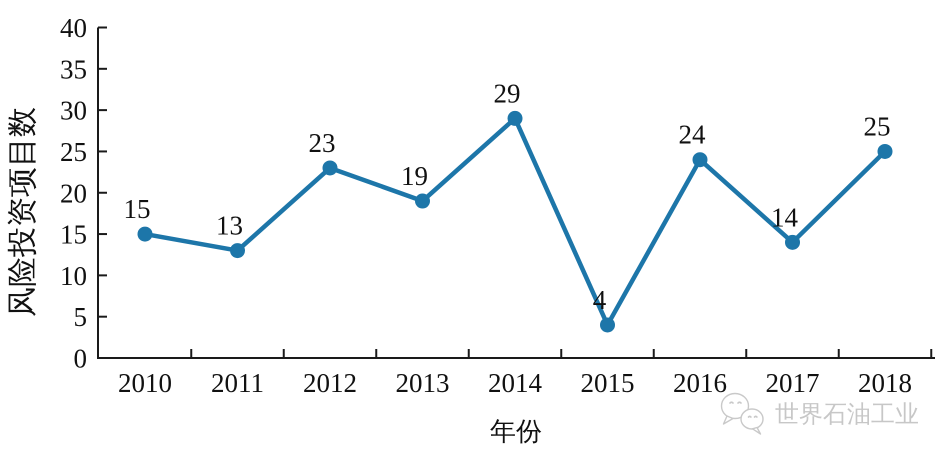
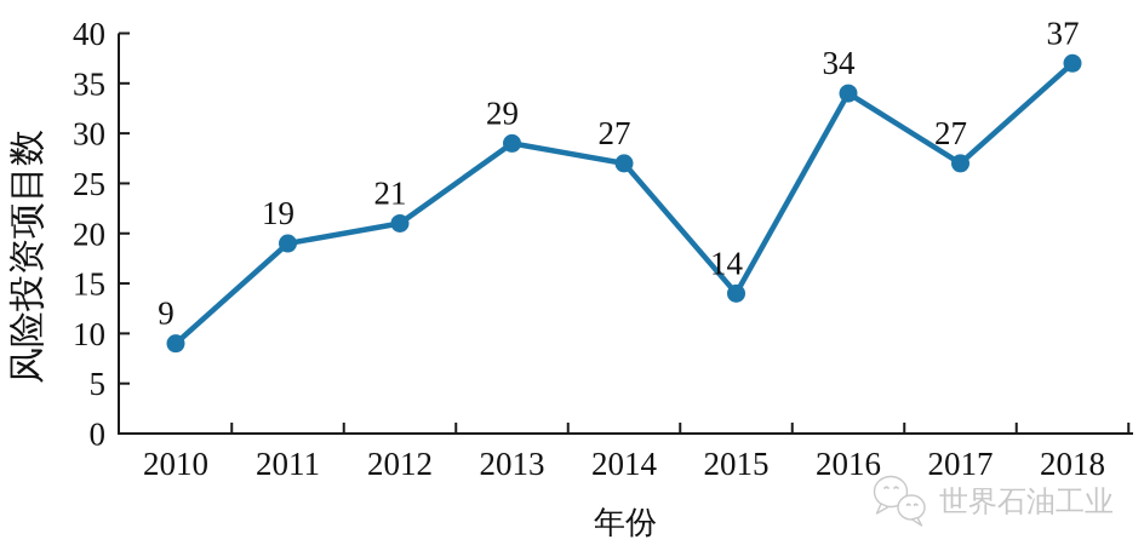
2010: 15 -> 9
2011: 13 -> 19
2012: 23 -> 21
2013: 19 -> 29
2014: 29 -> 27
2015: 4 -> 14
2016: 24 -> 34
2017: 14 -> 27
2018: 25 -> 37
